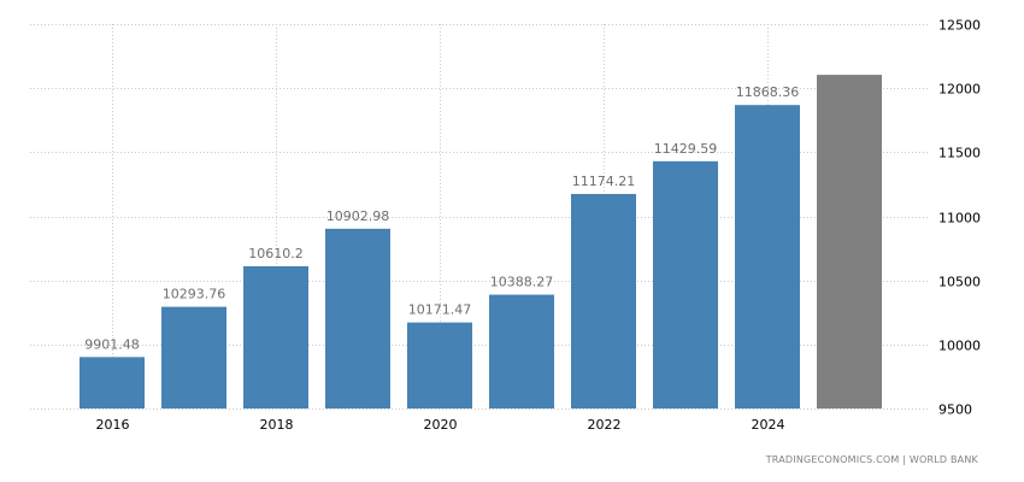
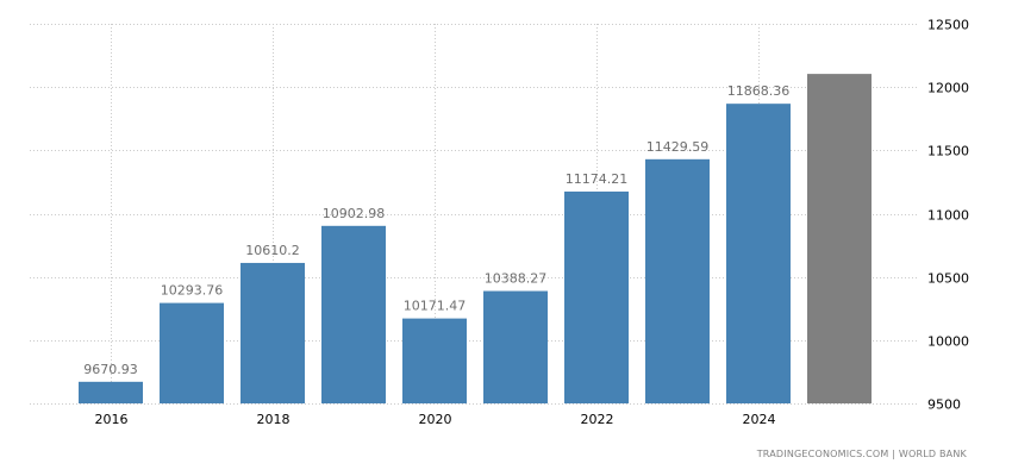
2016: 9901.48 -> 9670.93
